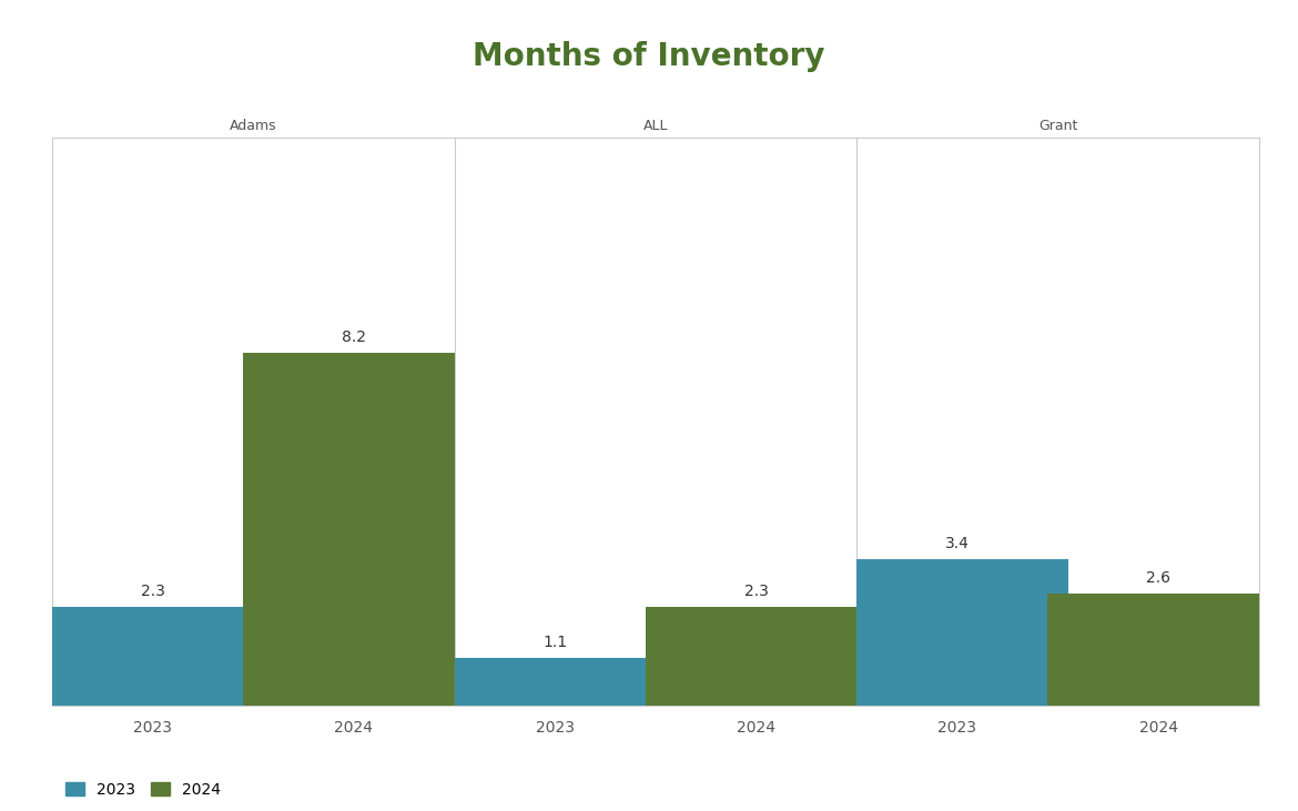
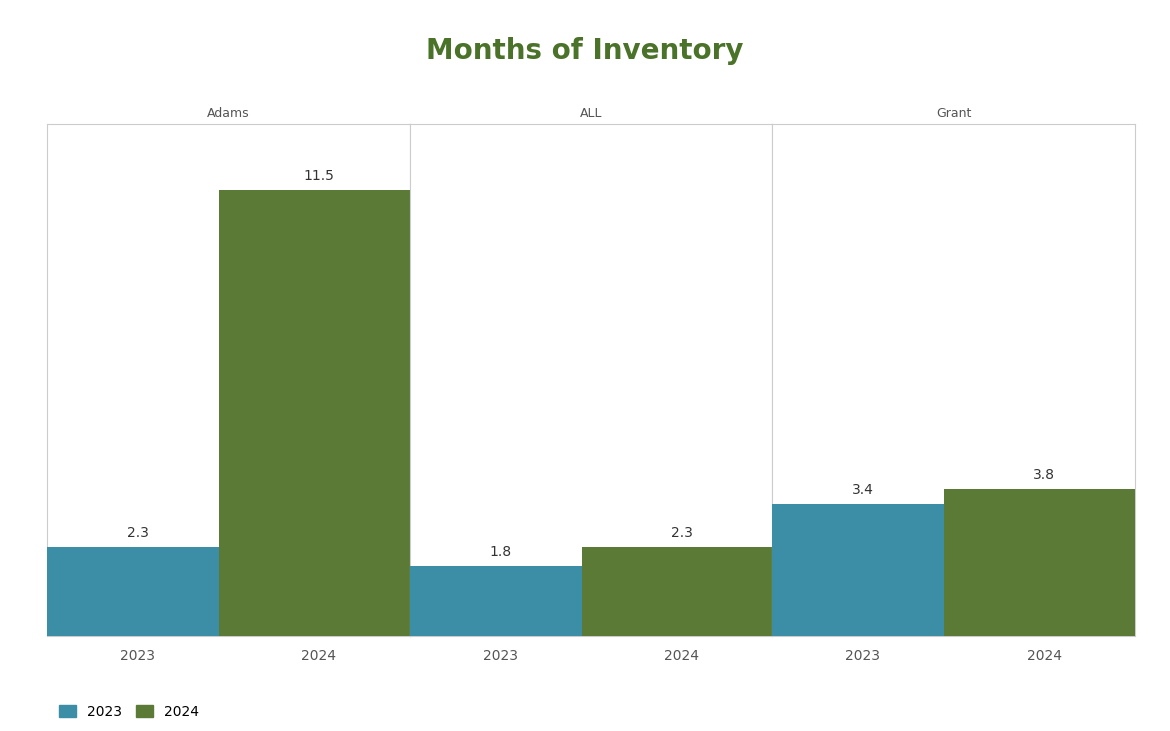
Adams/2024: 8.2 -> 11.5
ALL/2023: 1.1 -> 1.8
Grant/2024: 2.6 -> 3.8
